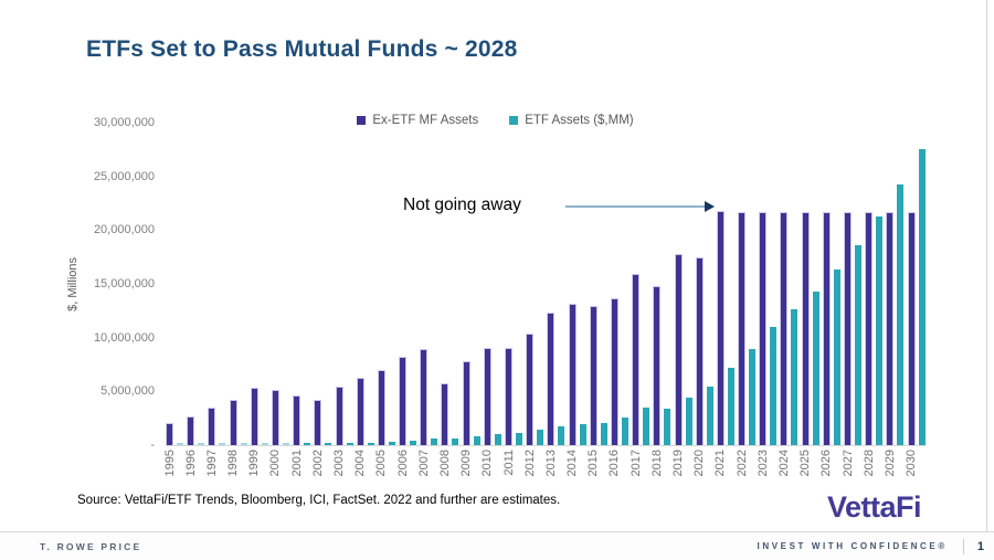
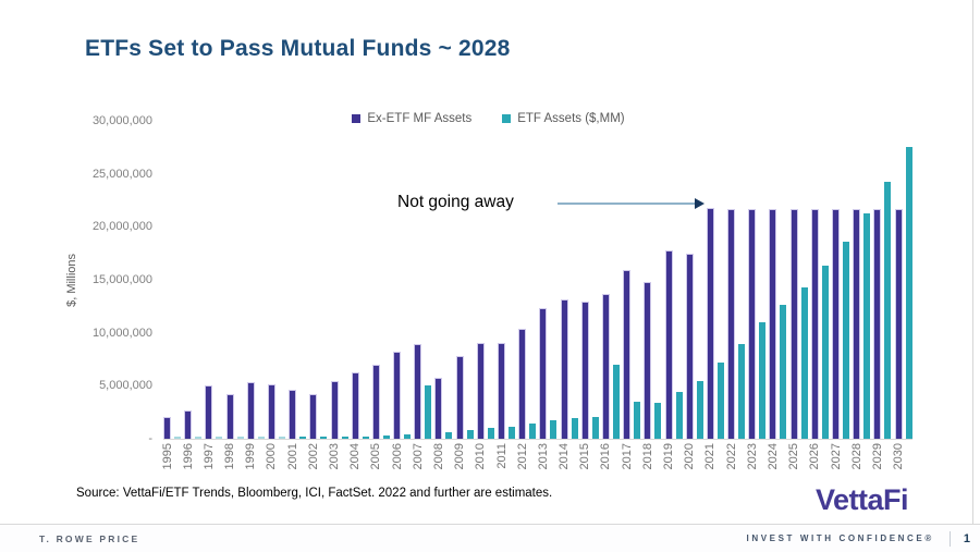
Ex-ETF MF Assets/1997: 4000000 -> 5000000
ETF Assets ($,MM)/2007: 1000000 -> 5000000
ETF Assets ($,MM)/2016: 3000000 -> 7000000
